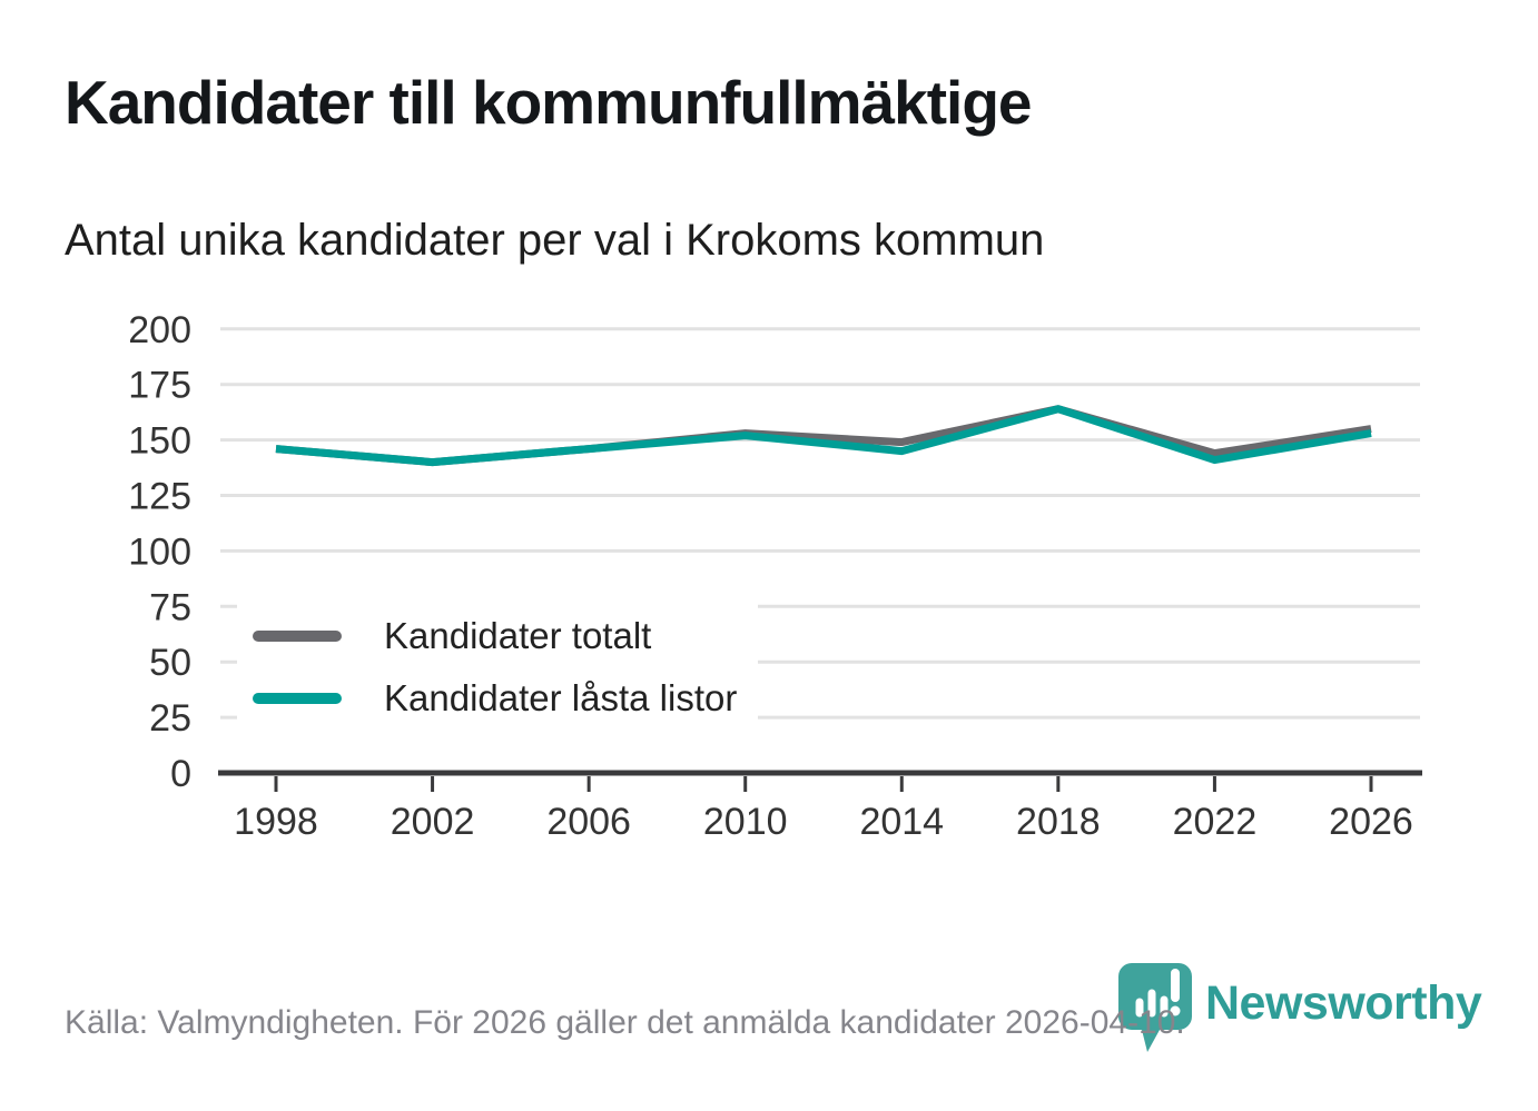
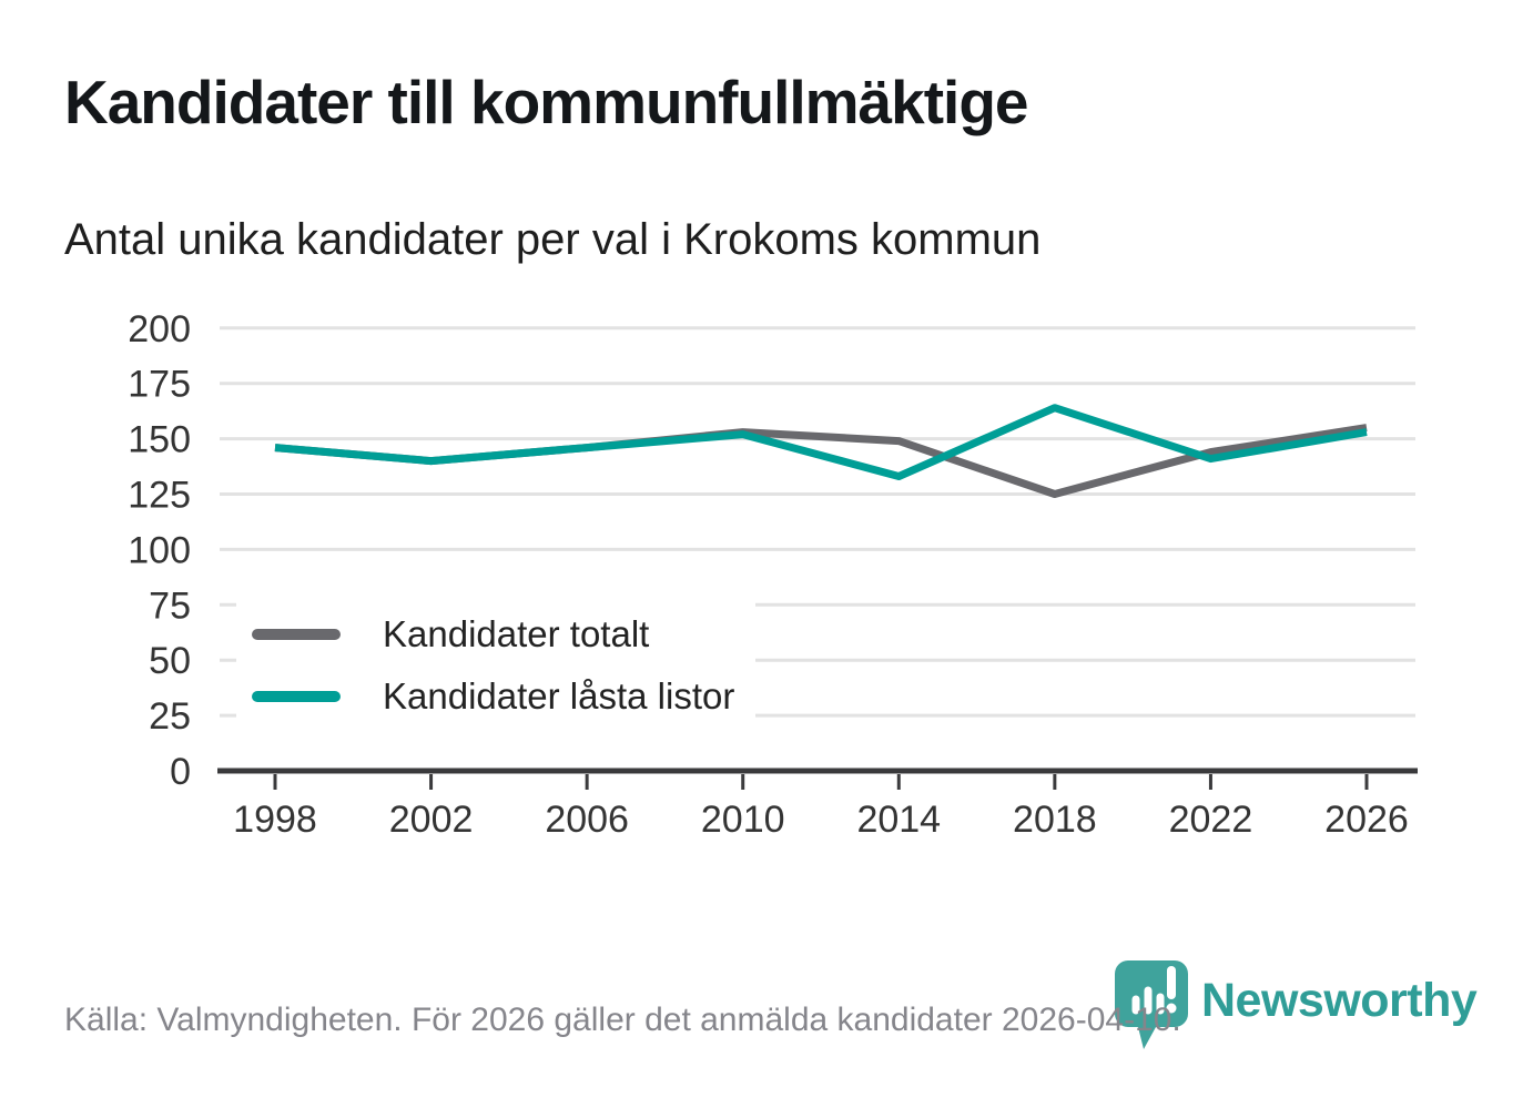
Kandidater låsta listor/2014: 145 -> 133
Kandidater totalt/2018: 164 -> 125
